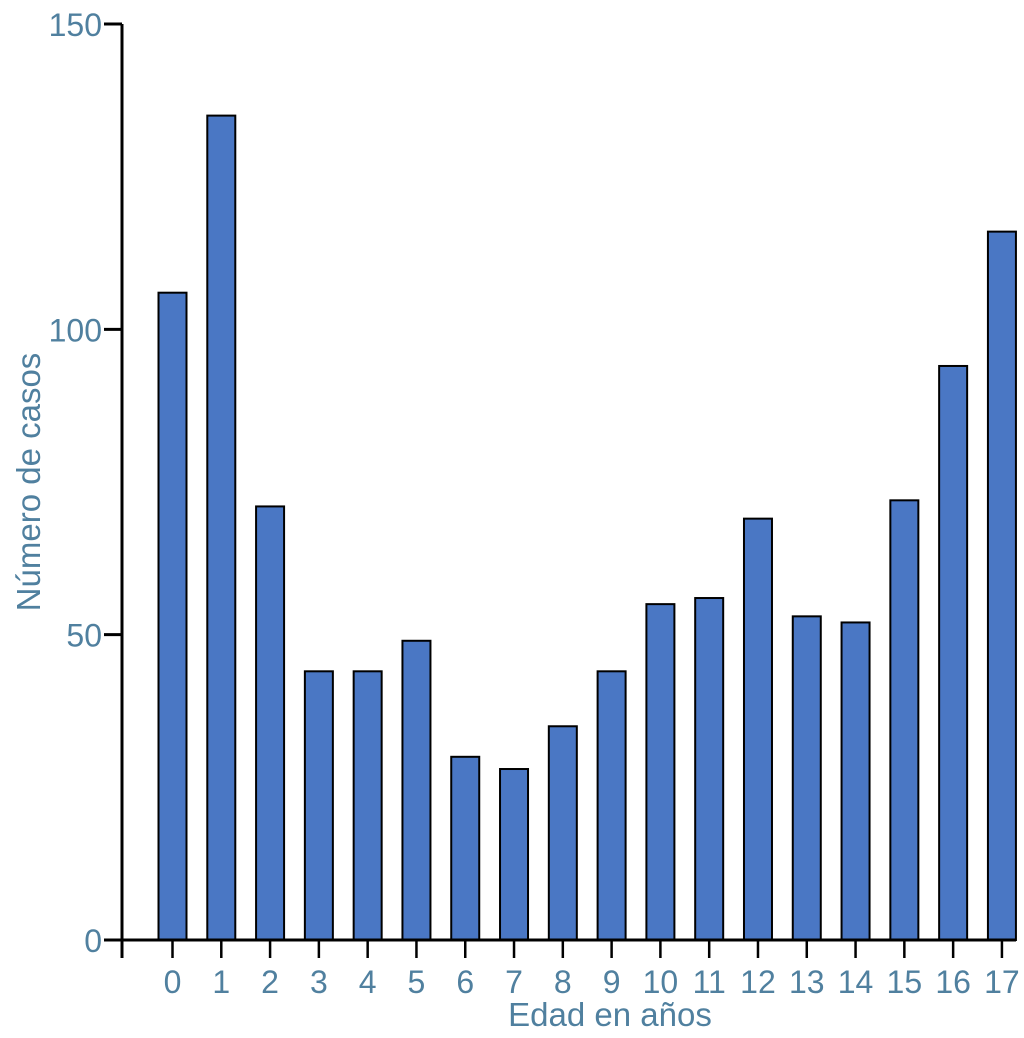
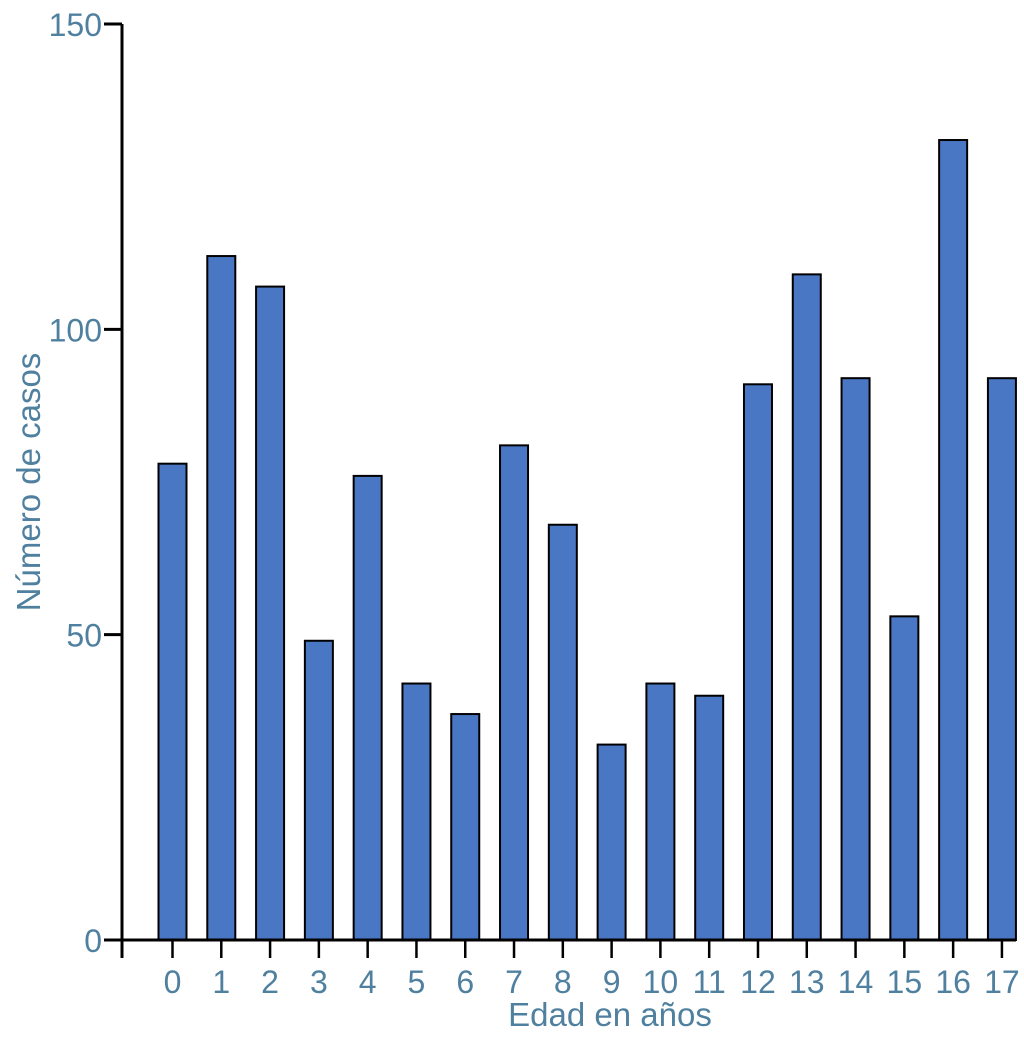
0: 106 -> 78
1: 135 -> 112
2: 71 -> 107
3: 44 -> 49
4: 44 -> 76
5: 49 -> 42
6: 30 -> 37
7: 28 -> 81
8: 35 -> 68
9: 44 -> 32
10: 55 -> 42
11: 56 -> 40
12: 69 -> 91
13: 53 -> 109
14: 52 -> 92
15: 72 -> 53
16: 94 -> 131
17: 116 -> 92
